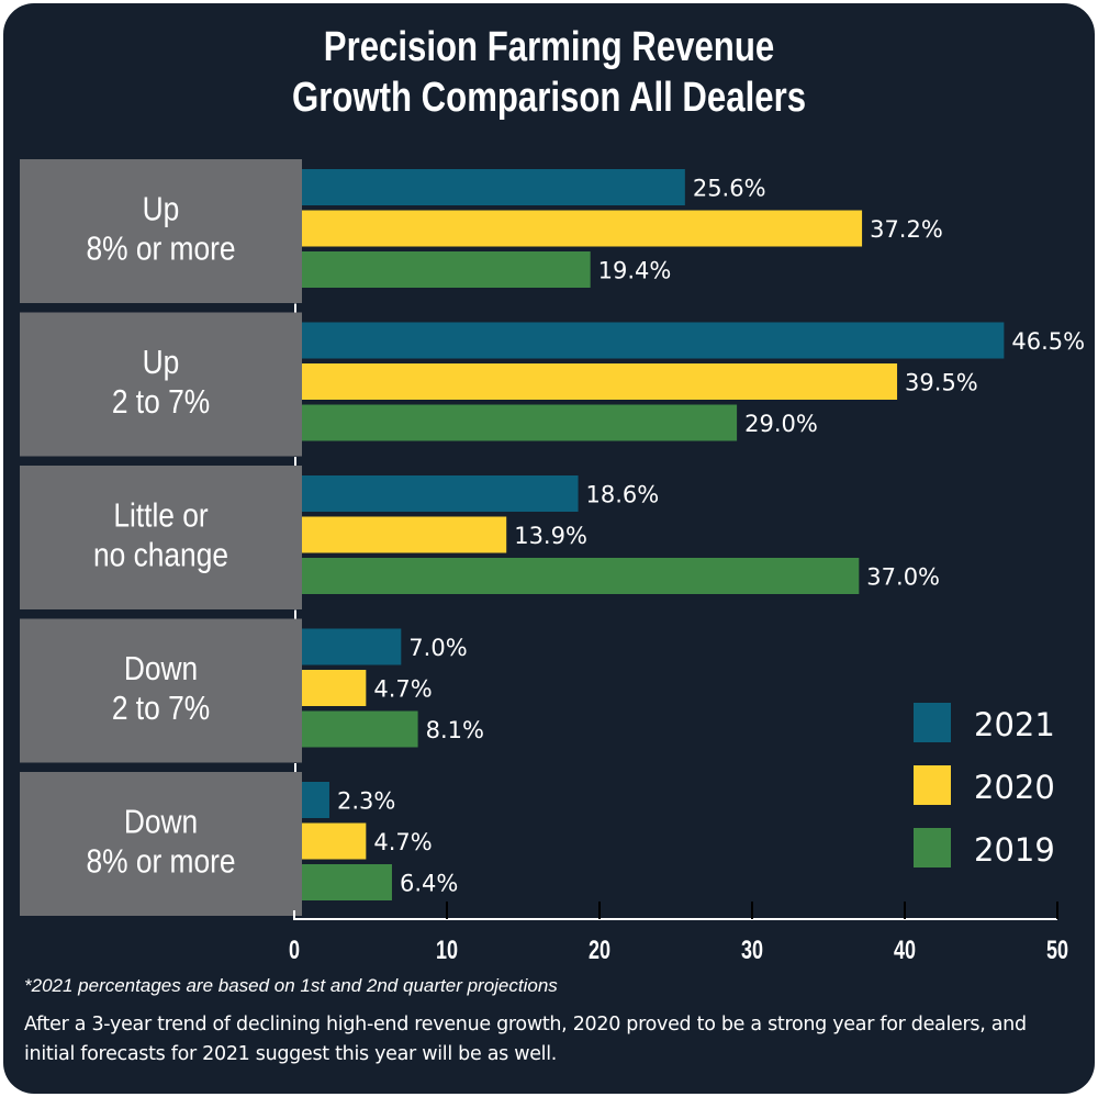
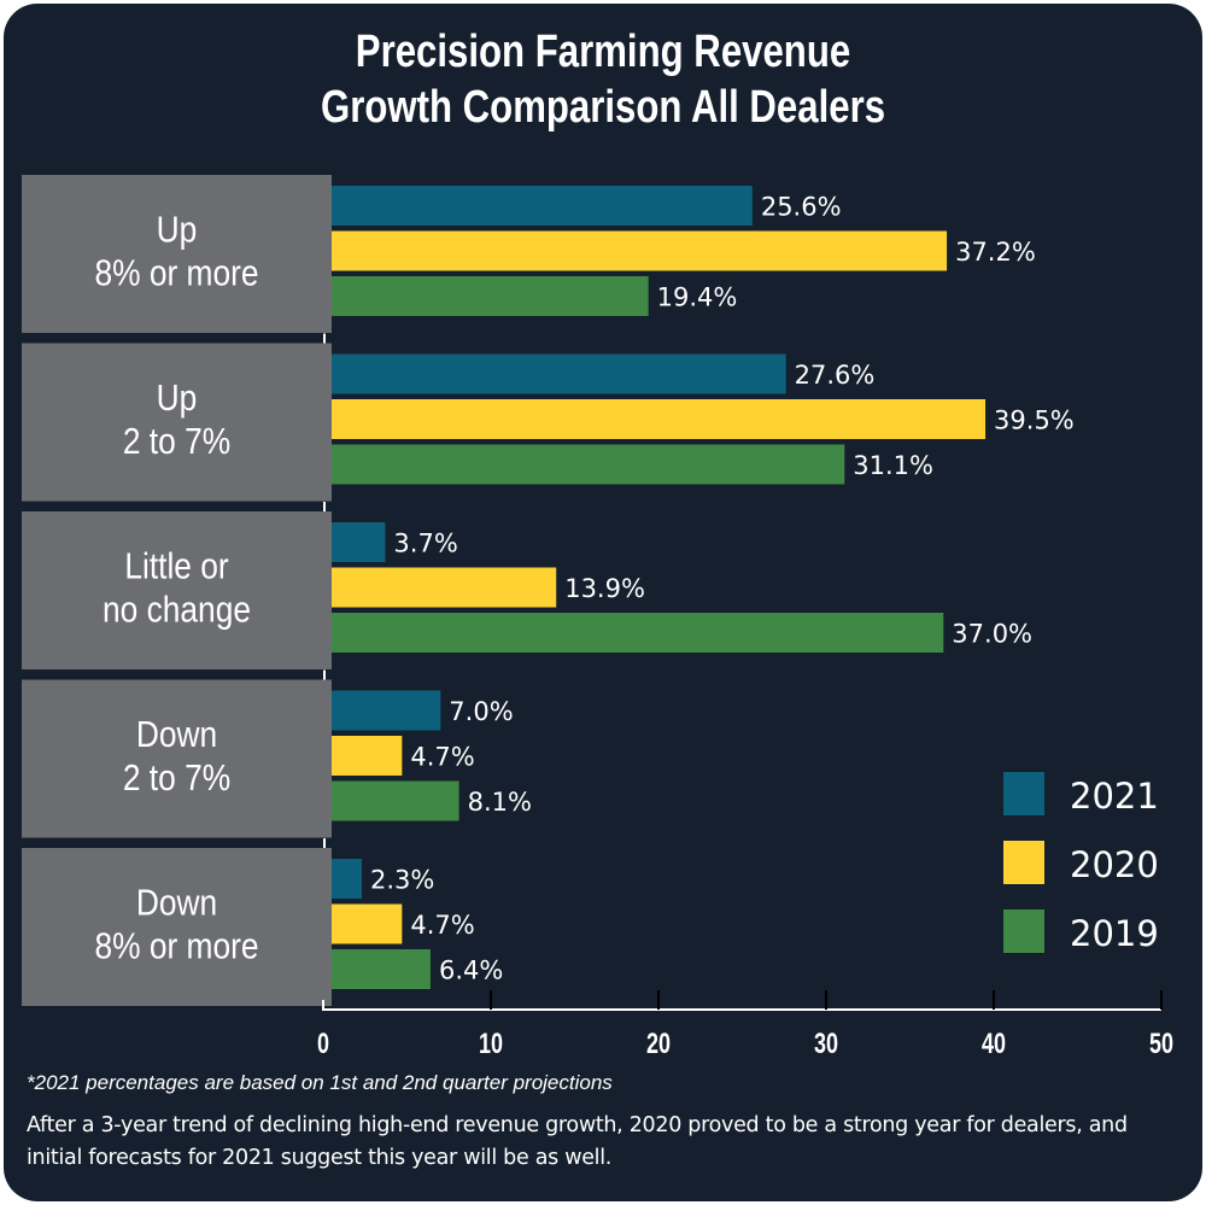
2021/Up 2 to 7%: 46.5% -> 27.6%
2019/Up 2 to 7%: 29.0% -> 31.1%
2021/Little or no change: 18.6% -> 3.7%
